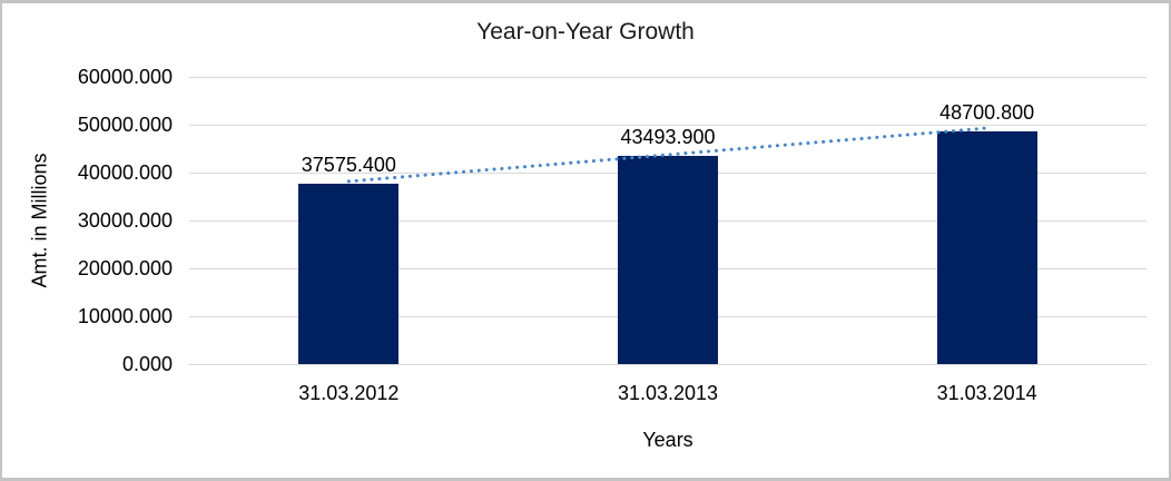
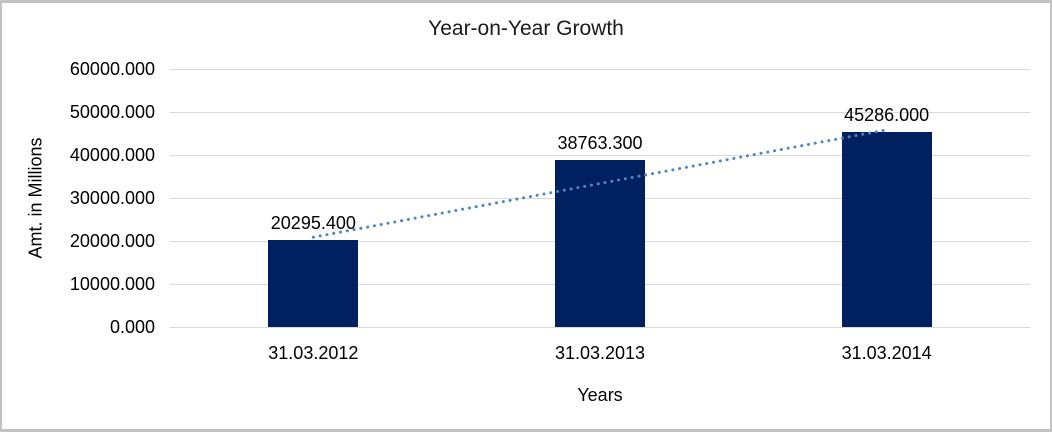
31.03.2012: 37575.400 -> 20295.400
31.03.2013: 43493.900 -> 38763.300
31.03.2014: 48700.800 -> 45286.000
